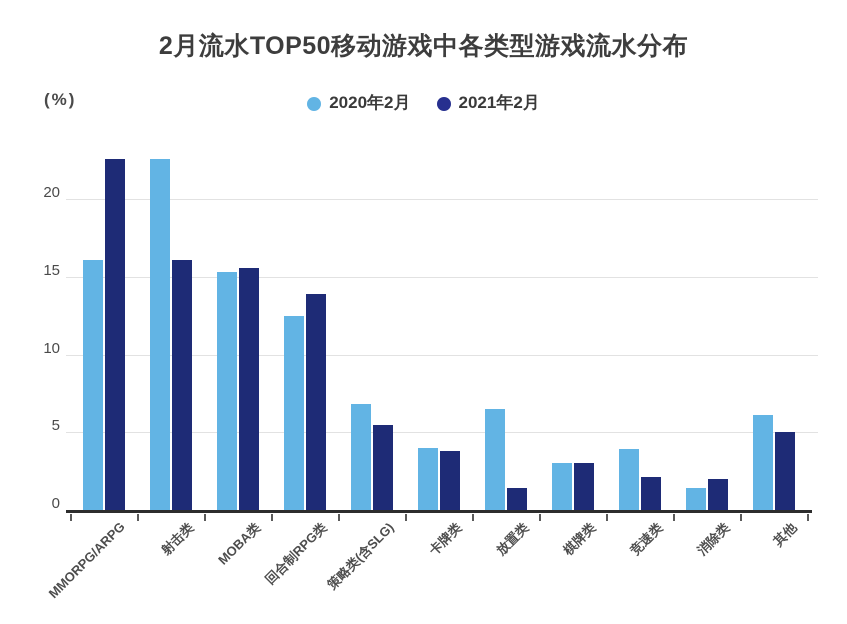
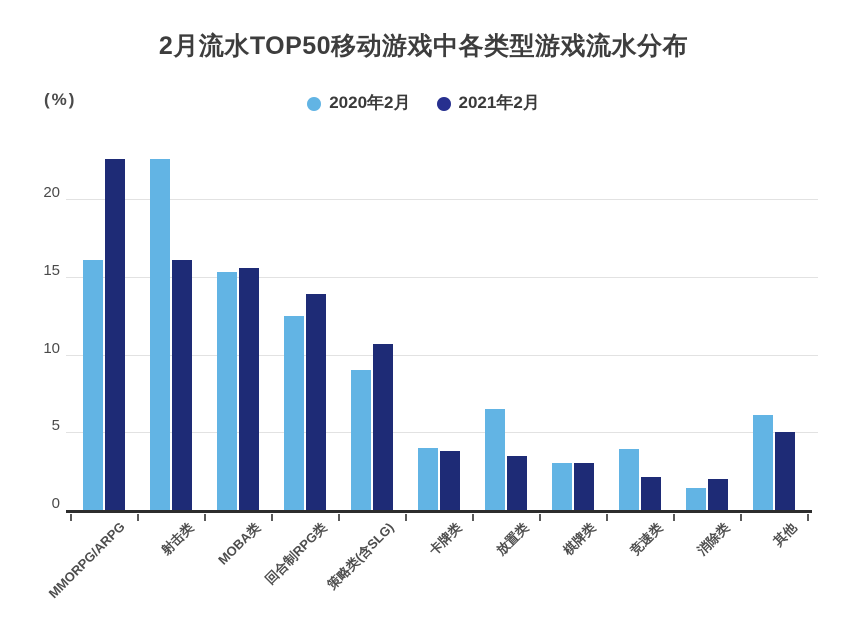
2020年2月/策略类(含SLG): 6.8 -> 9.0
2021年2月/策略类(含SLG): 5.5 -> 10.7
2021年2月/放置类: 1.4 -> 3.5
